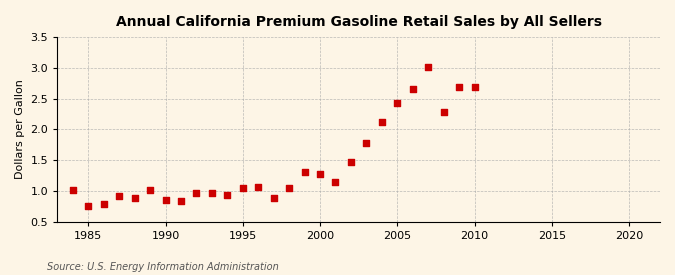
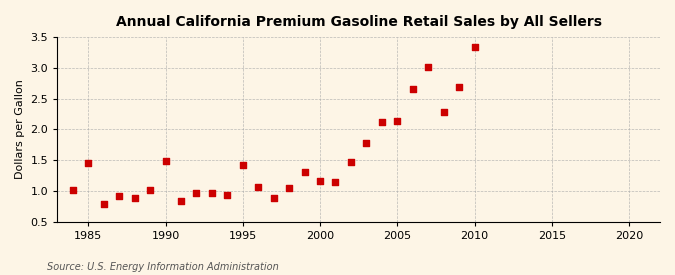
1985: 0.75 -> 1.46
1990: 0.85 -> 1.48
1995: 1.05 -> 1.42
2000: 1.28 -> 1.16
2005: 2.43 -> 2.14
2010: 2.69 -> 3.34
